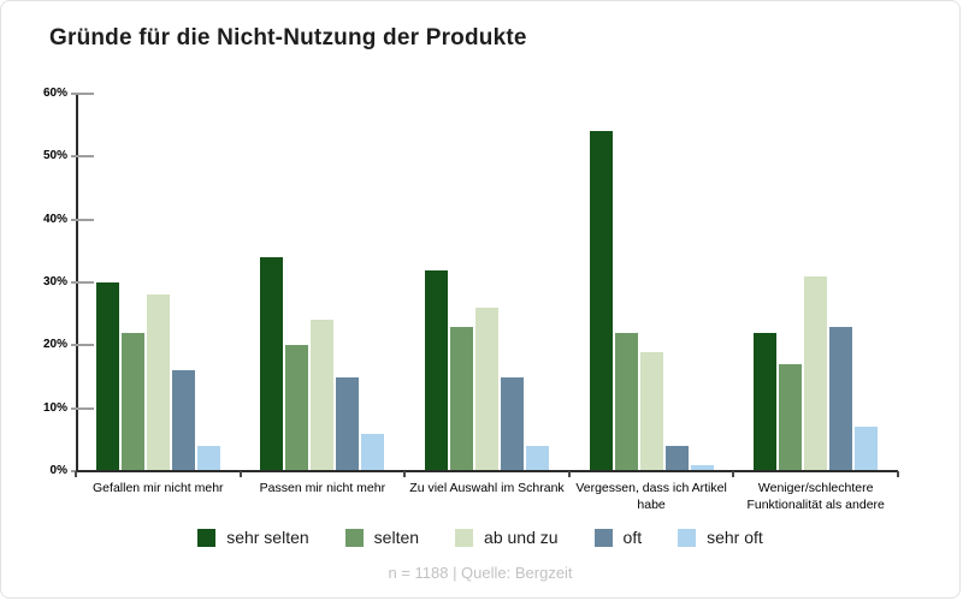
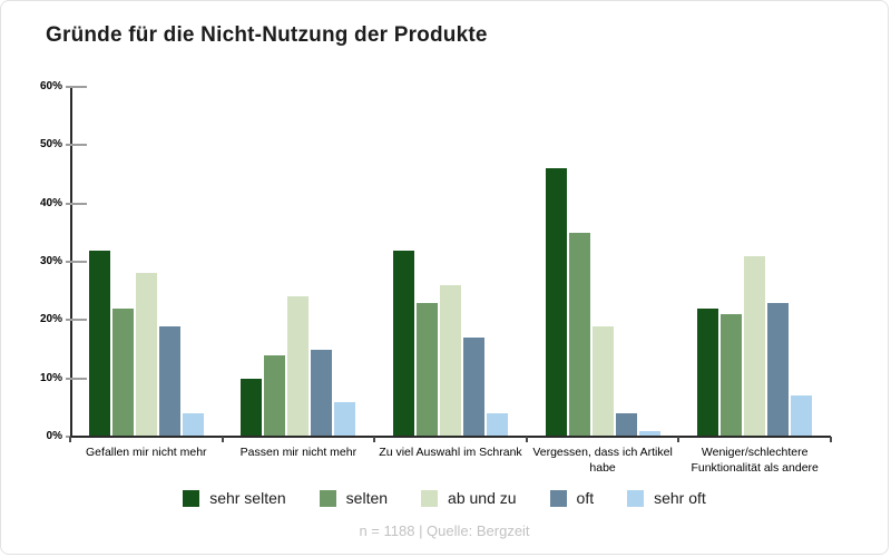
sehr selten/Gefallen mir nicht mehr: 30% -> 32%
oft/Gefallen mir nicht mehr: 16% -> 19%
sehr selten/Passen mir nicht mehr: 34% -> 10%
selten/Passen mir nicht mehr: 20% -> 14%
oft/Zu viel Auswahl im Schrank: 15% -> 17%
sehr selten/Vergessen, dass ich Artikel habe: 54% -> 46%
selten/Vergessen, dass ich Artikel habe: 22% -> 35%
selten/Weniger/schlechtere Funktionalität als andere: 17% -> 21%
